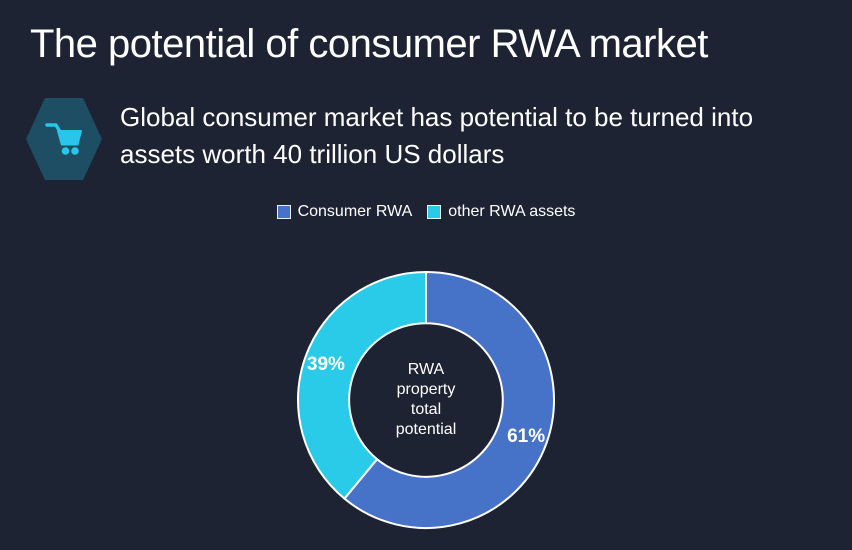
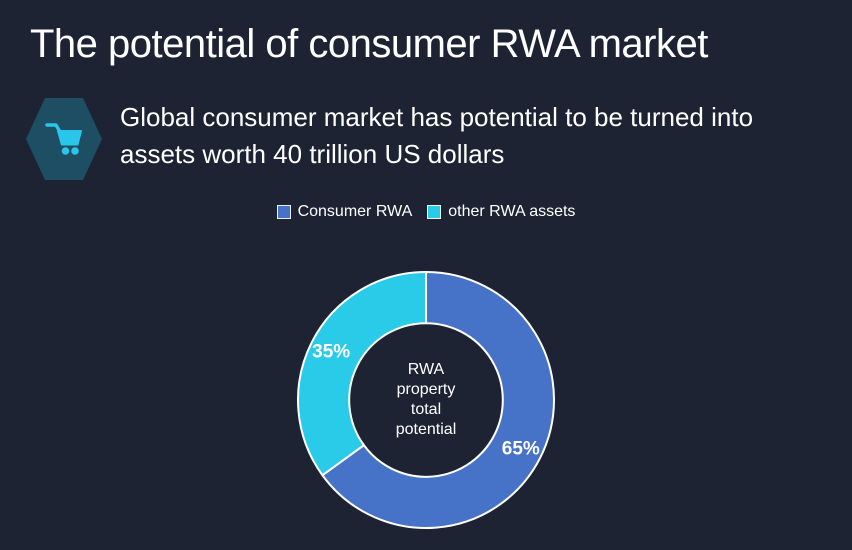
Consumer RWA: 61% -> 65%
other RWA assets: 39% -> 35%
